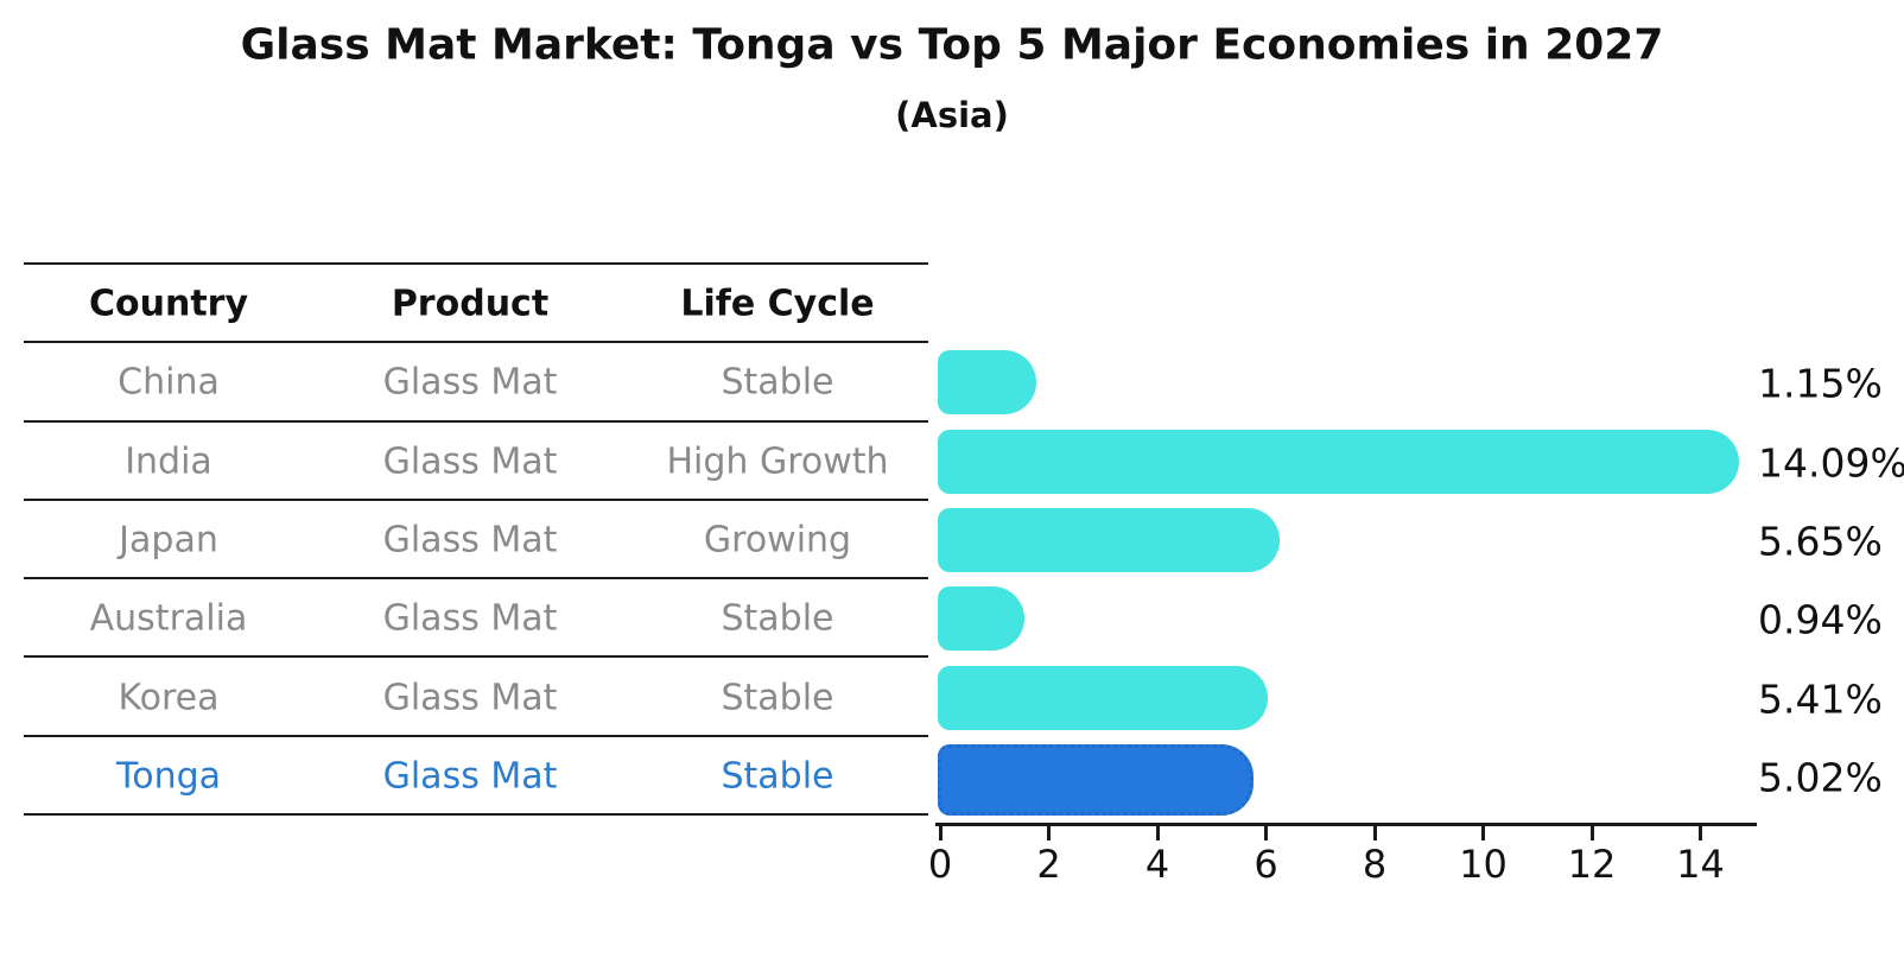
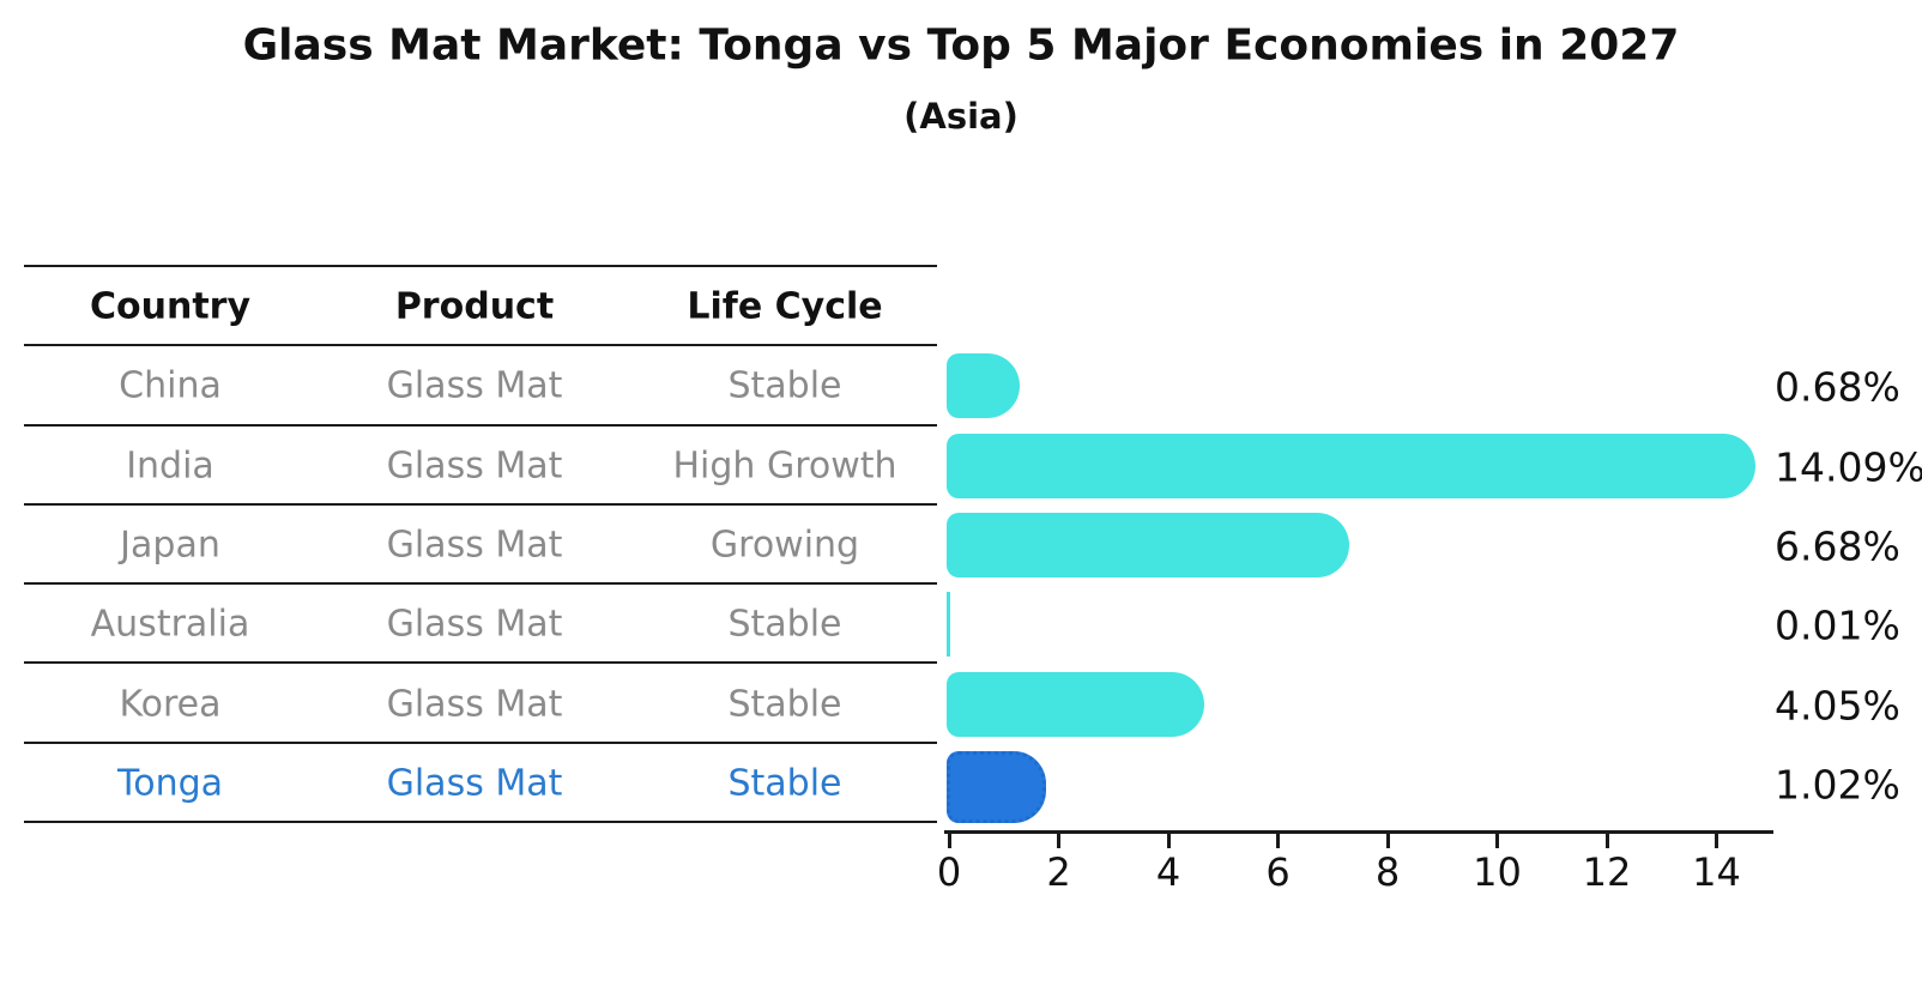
China: 1.15% -> 0.68%
Japan: 5.65% -> 6.68%
Australia: 0.94% -> 0.01%
Korea: 5.41% -> 4.05%
Tonga: 5.02% -> 1.02%
